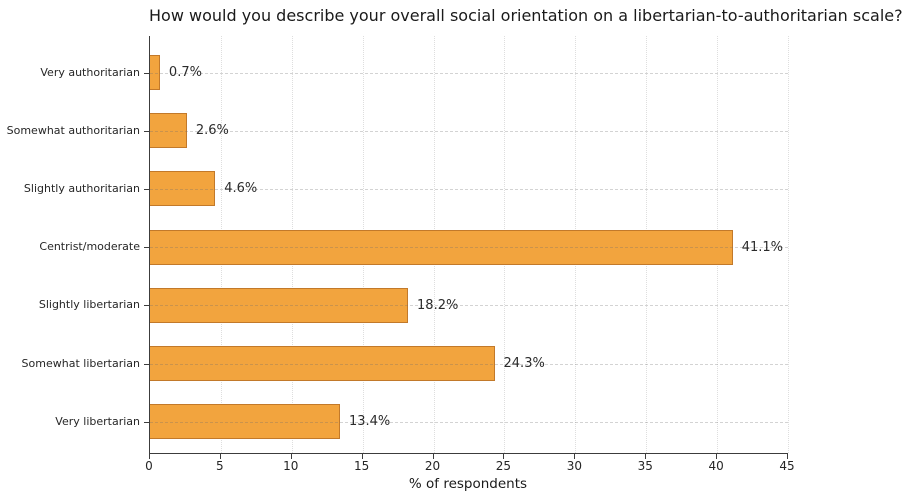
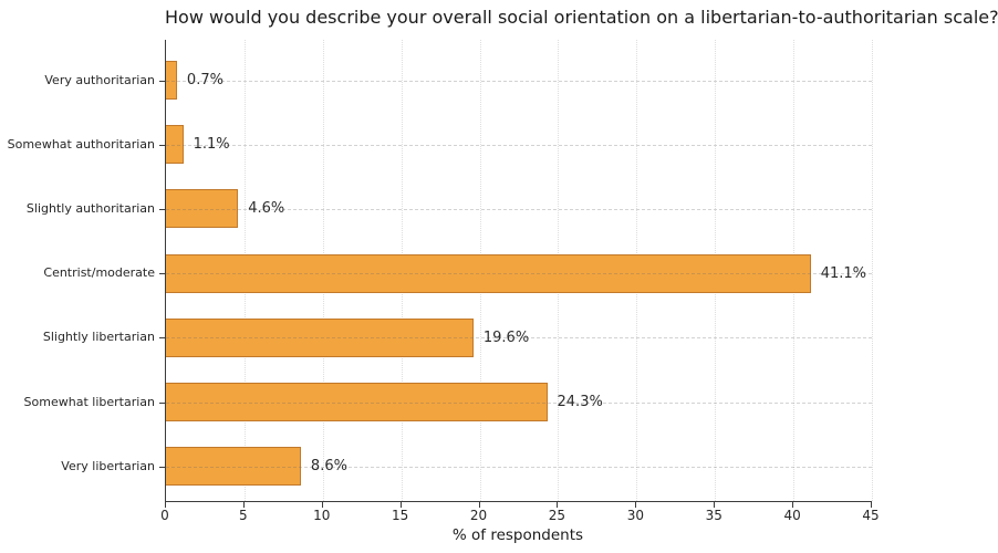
Somewhat authoritarian: 2.6% -> 1.1%
Slightly libertarian: 18.2% -> 19.6%
Very libertarian: 13.4% -> 8.6%
